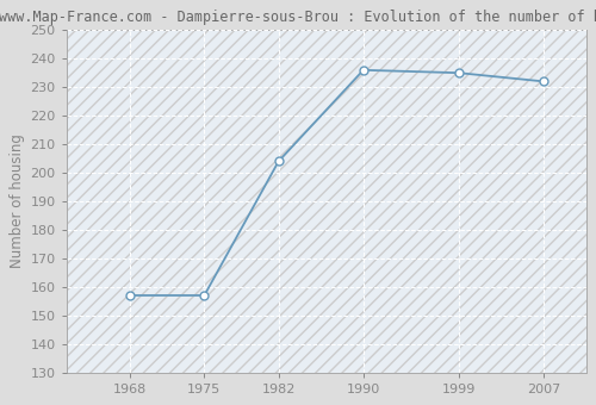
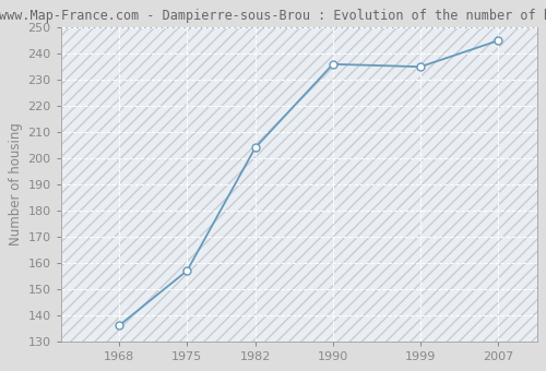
1968: 157 -> 136
2007: 232 -> 245
